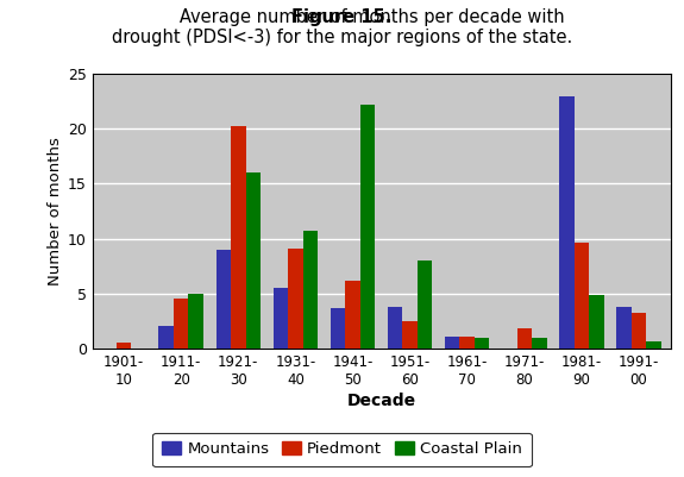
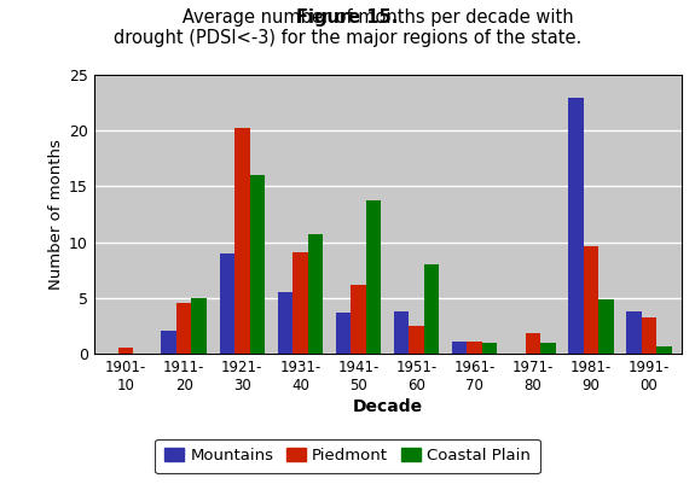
Coastal Plain/1941- 50: 22.2 -> 13.7
